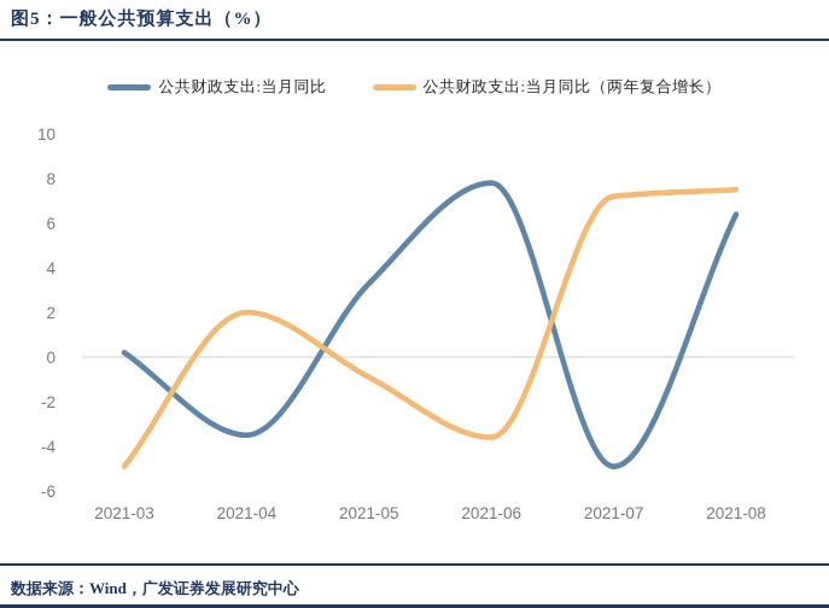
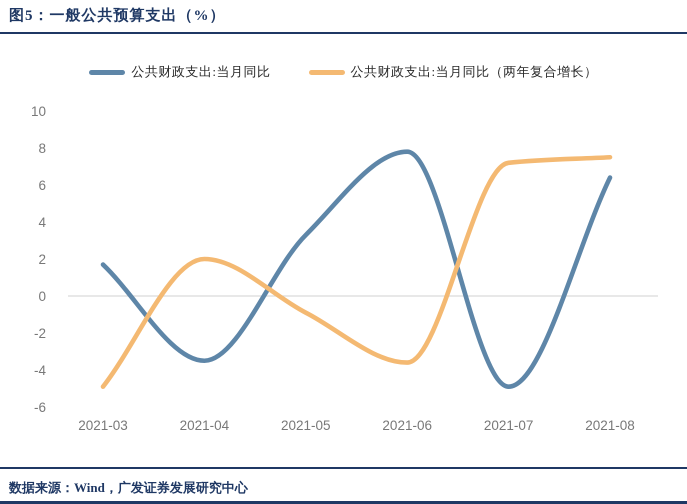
公共财政支出:当月同比/2021-03: 0.2 -> 1.7
